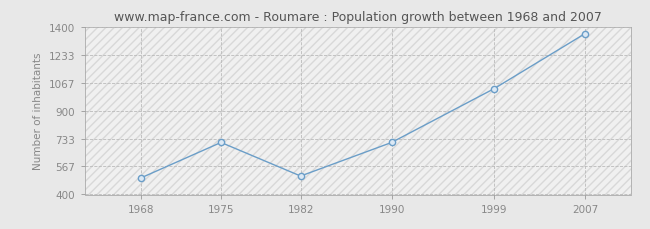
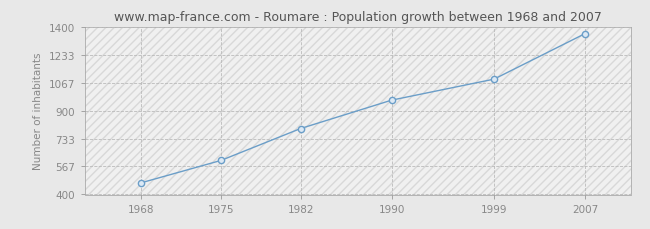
1968: 500 -> 470
1975: 710 -> 600
1982: 510 -> 790
1990: 710 -> 960
1999: 1030 -> 1090
